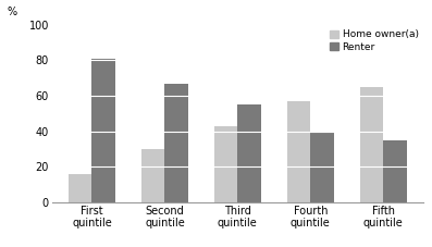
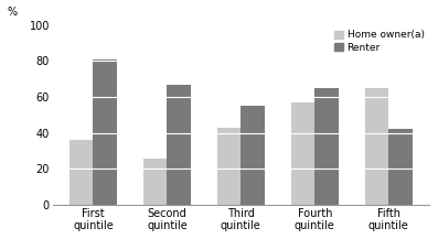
Home owner(a)/First quintile: 16 -> 36
Home owner(a)/Second quintile: 30 -> 26
Renter/Fourth quintile: 40 -> 65
Renter/Fifth quintile: 35 -> 42
